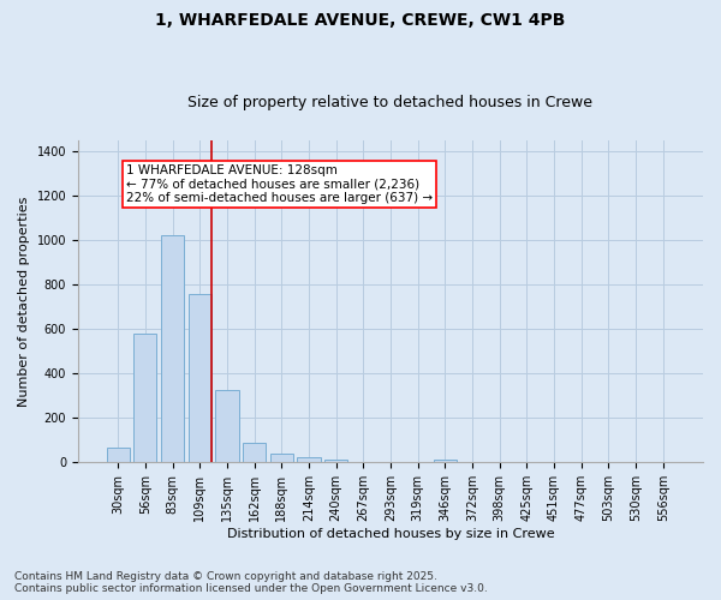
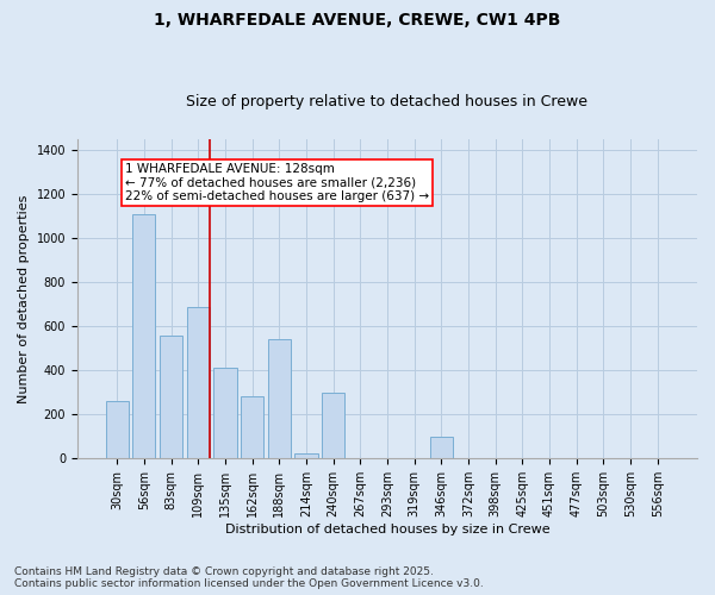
30sqm: 60 -> 260
56sqm: 580 -> 1110
83sqm: 1020 -> 560
109sqm: 760 -> 690
135sqm: 320 -> 410
162sqm: 90 -> 280
188sqm: 40 -> 540
240sqm: 10 -> 300
346sqm: 20 -> 100
